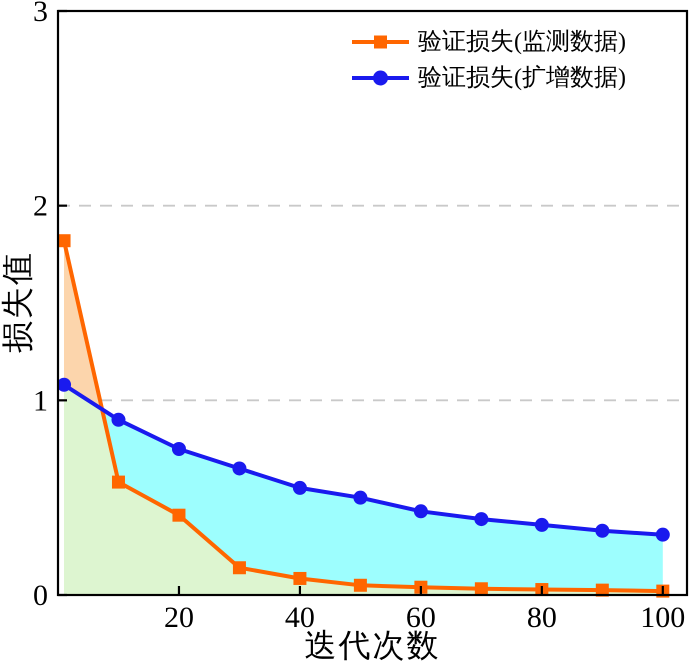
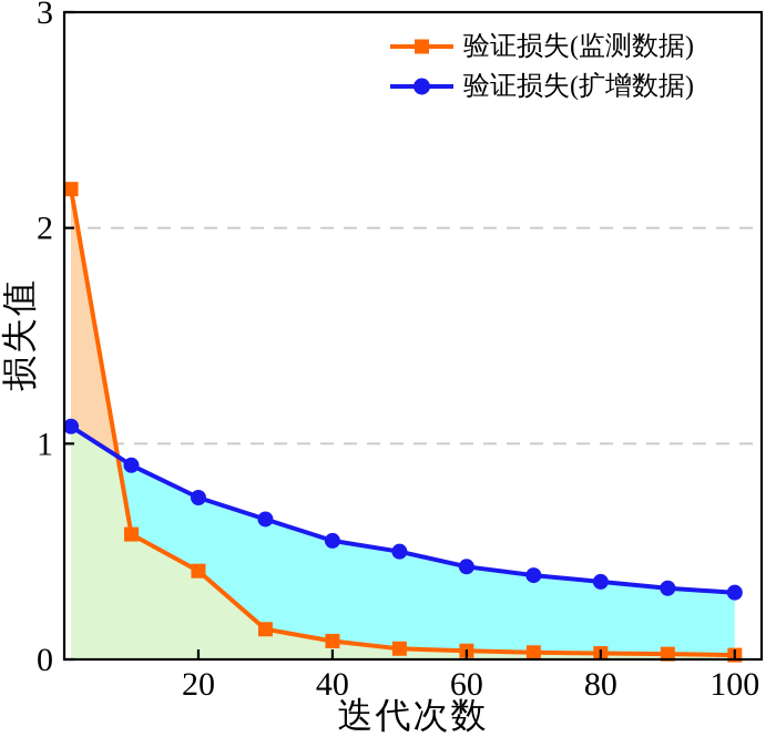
验证损失(监测数据)/1: 1.82 -> 2.18
